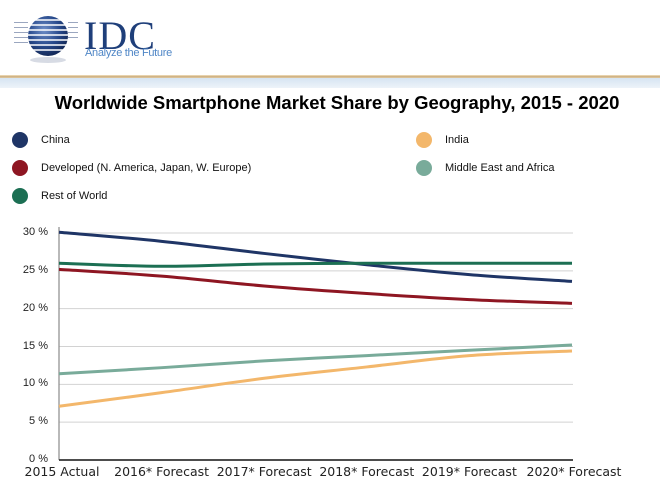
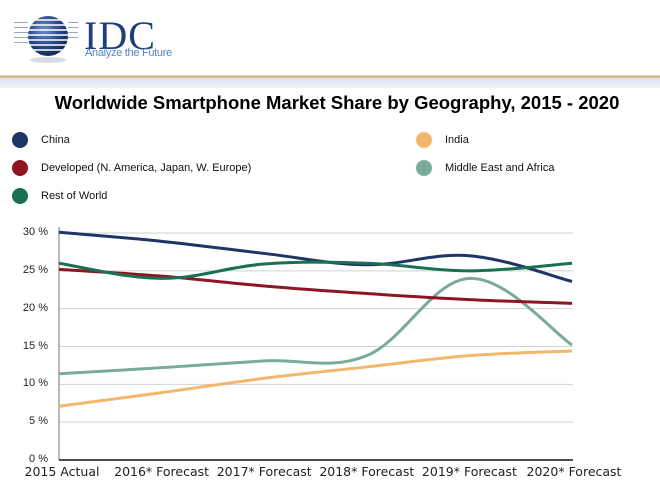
Rest of World/2016* Forecast: 26% -> 24%
China/2019* Forecast: 24% -> 27%
Middle East and Africa/2019* Forecast: 14% -> 24%
Rest of World/2019* Forecast: 26% -> 25%
